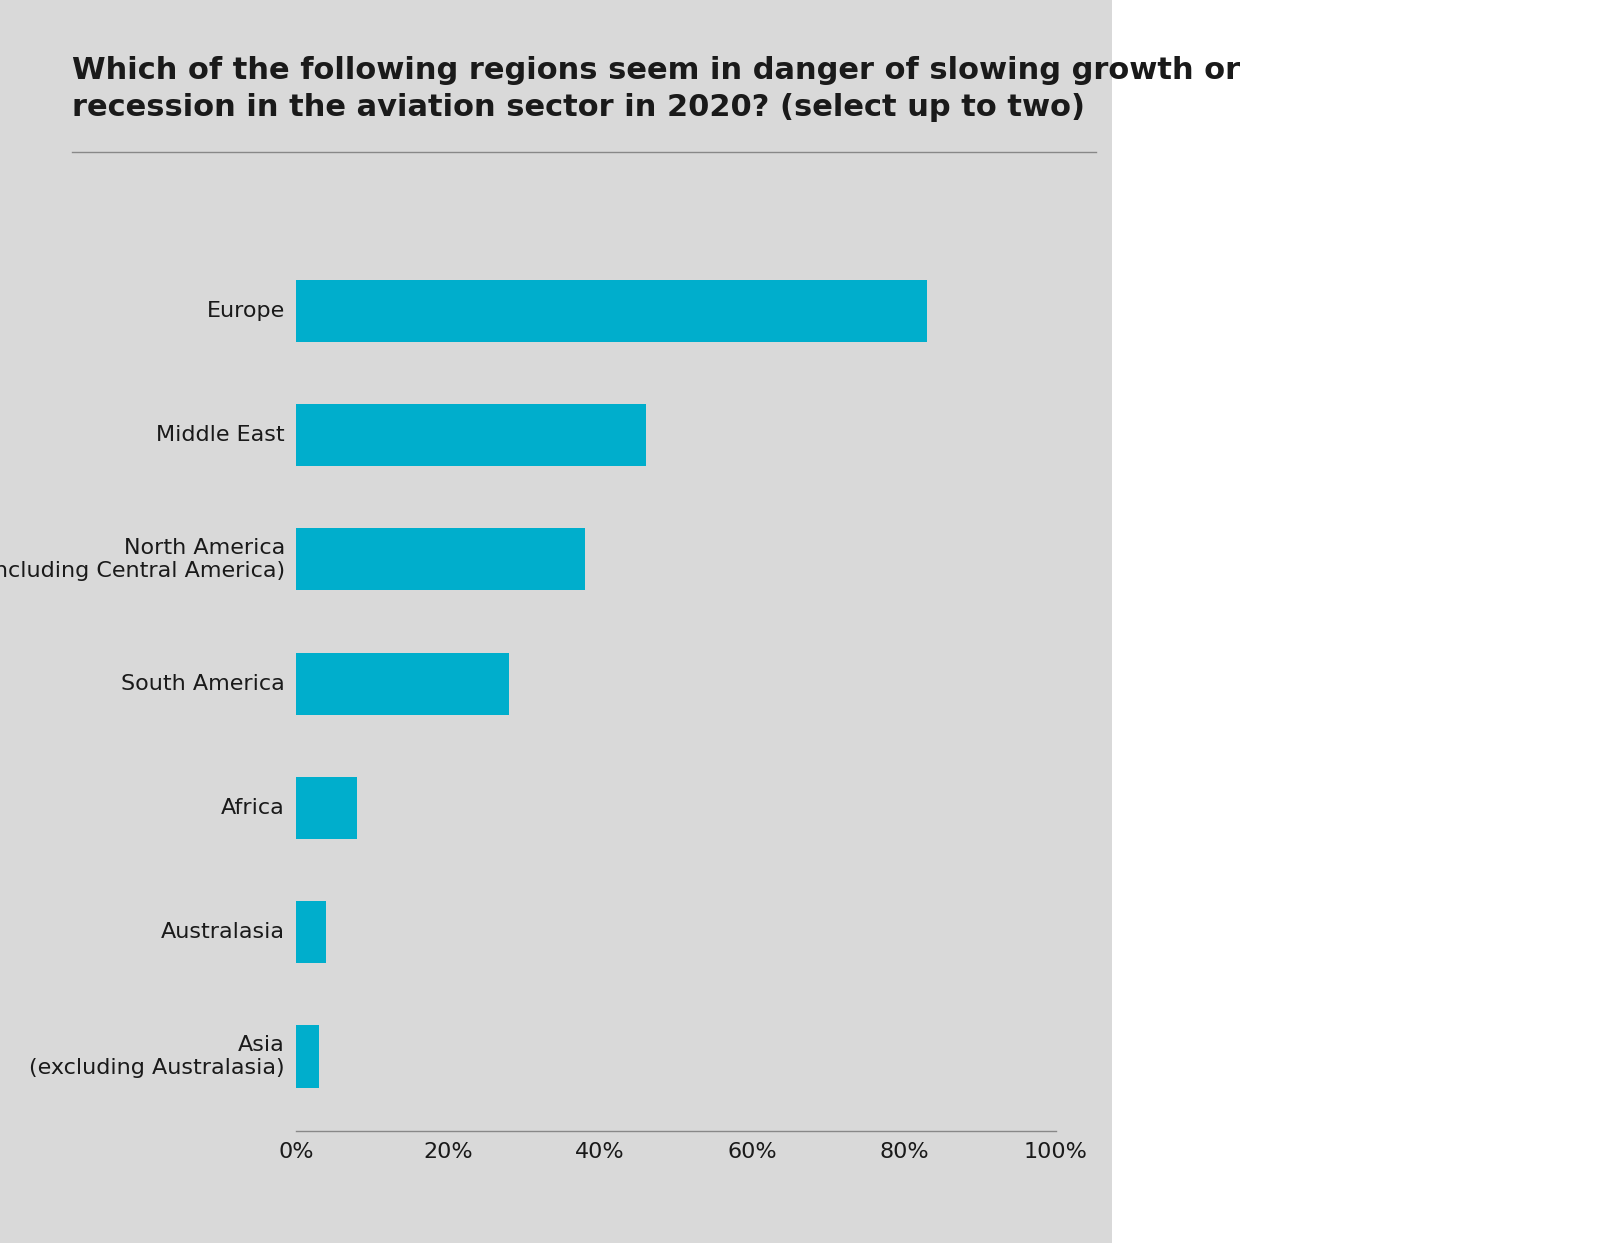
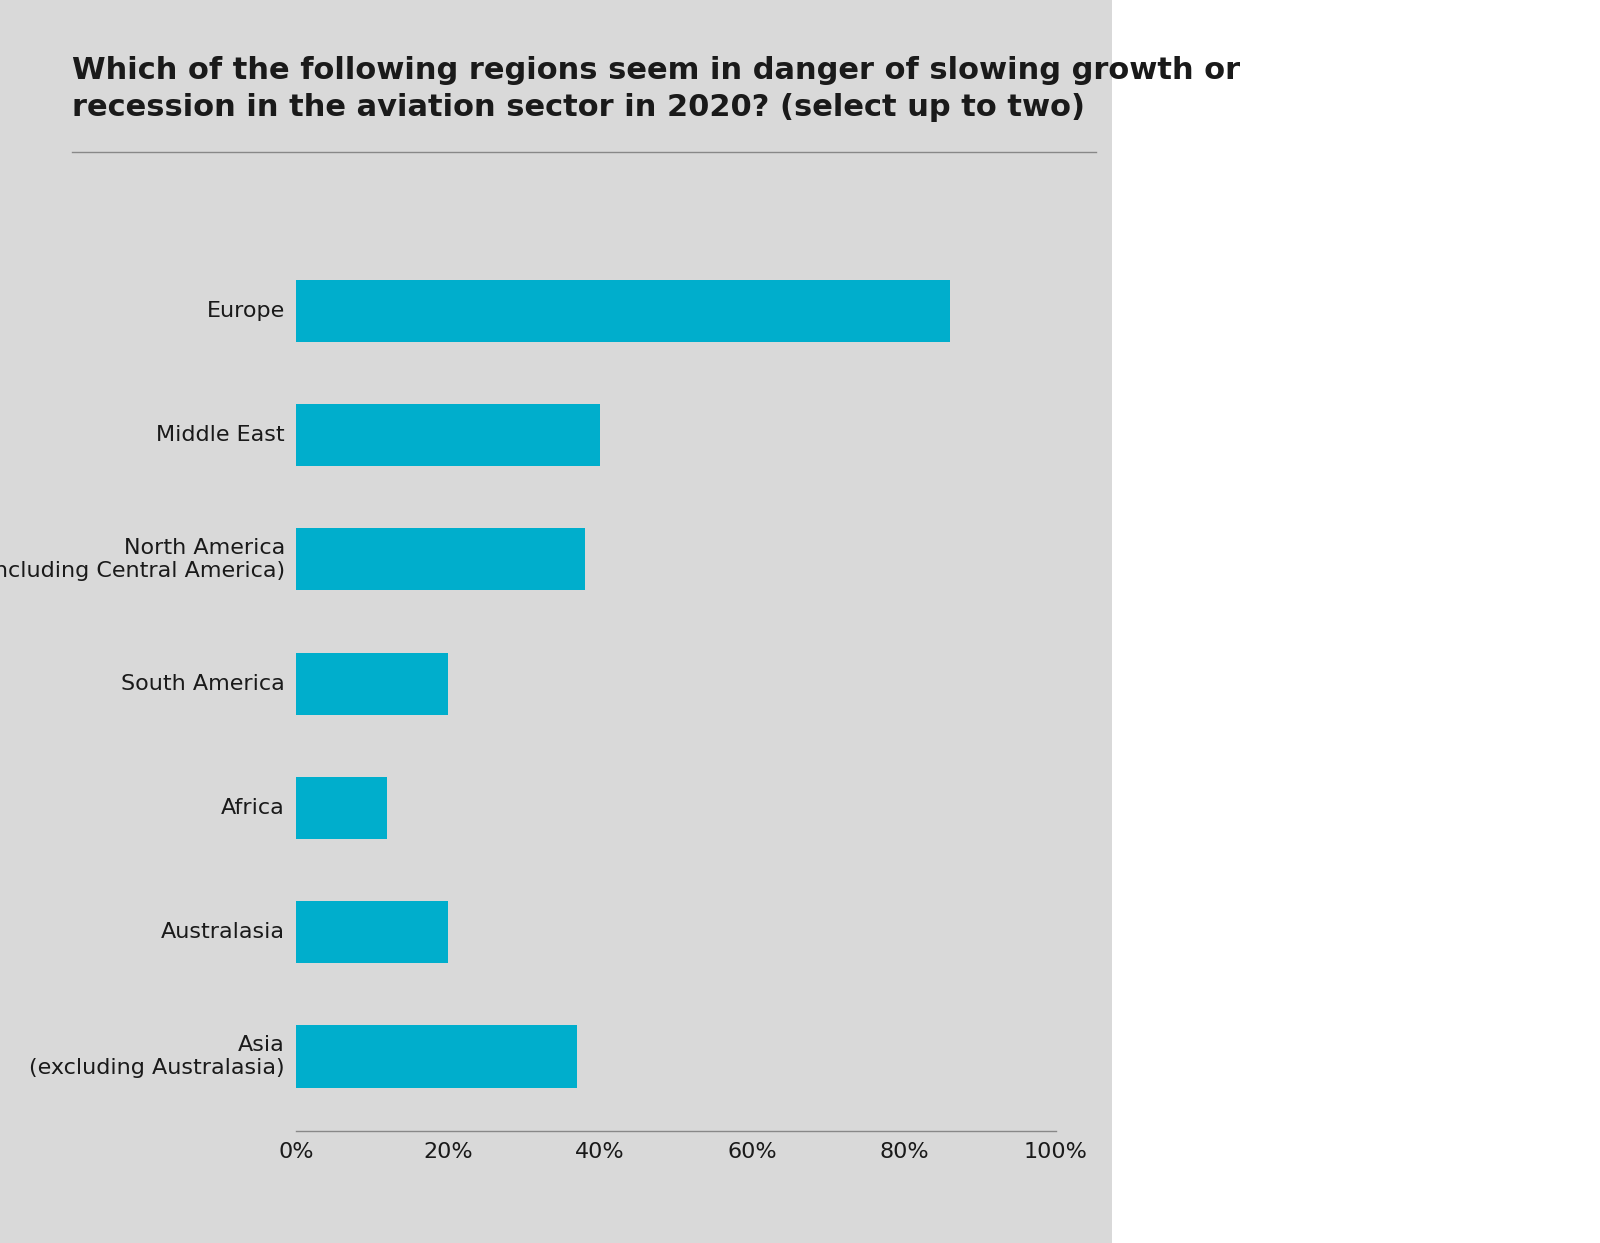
Europe: 83% -> 86%
Middle East: 46% -> 40%
South America: 28% -> 20%
Africa: 8% -> 12%
Australasia: 4% -> 20%
Asia (excluding Australasia): 3% -> 37%
